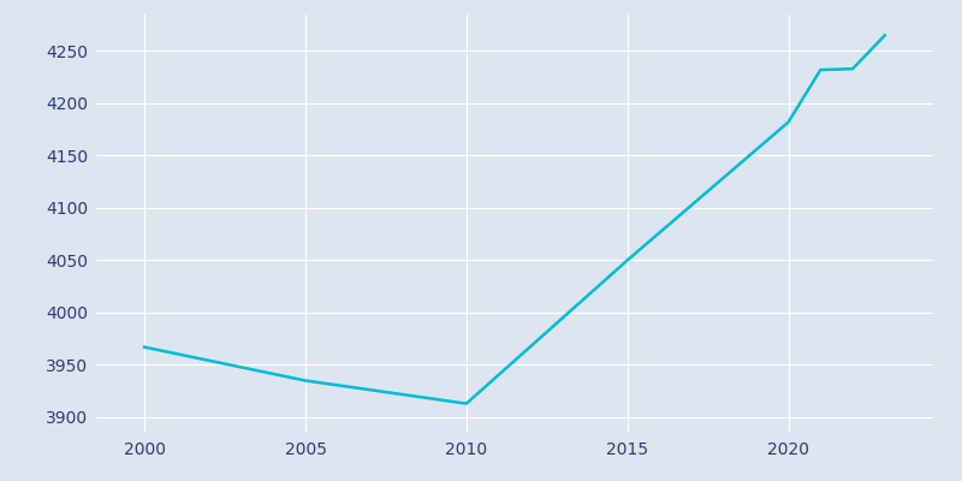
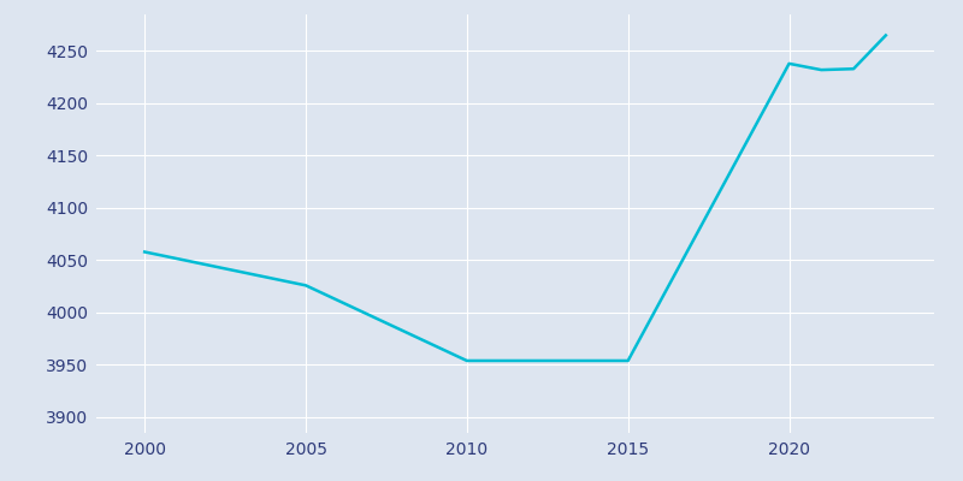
2000: 3967 -> 4058
2005: 3935 -> 4026
2010: 3913 -> 3954
2015: 4050 -> 3954
2020: 4182 -> 4238
